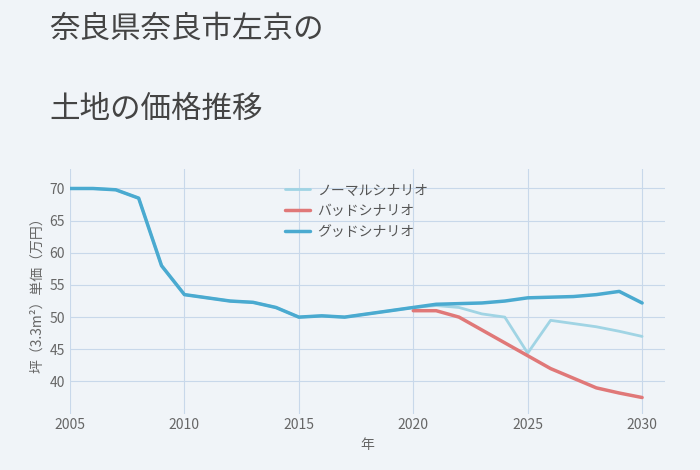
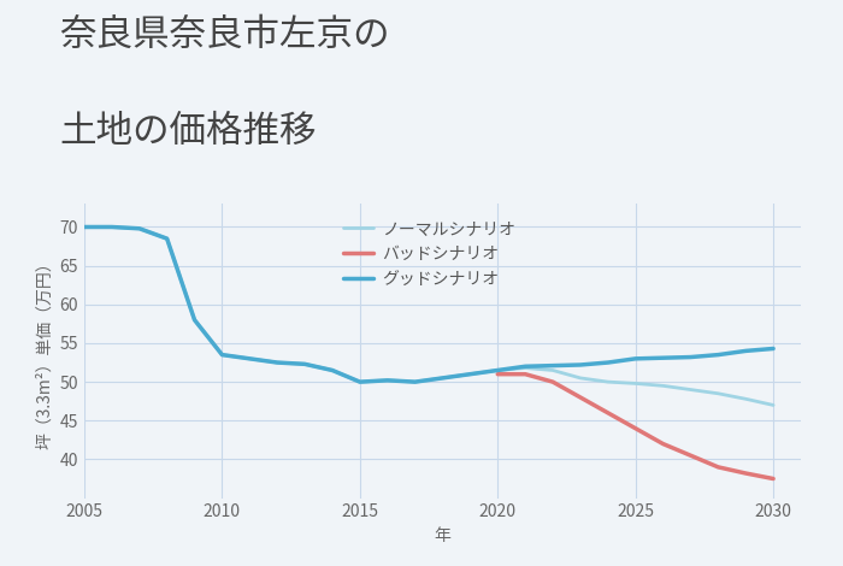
ノーマルシナリオ/2025: 44.4 -> 49.8
グッドシナリオ/2030: 52.2 -> 54.3
